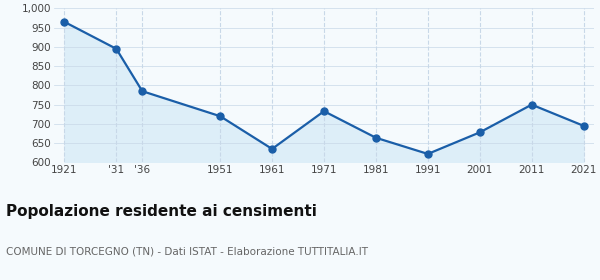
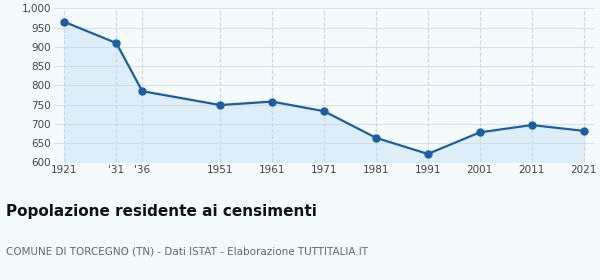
'31: 895 -> 910
1951: 720 -> 749
1961: 635 -> 758
2011: 750 -> 697
2021: 695 -> 682
